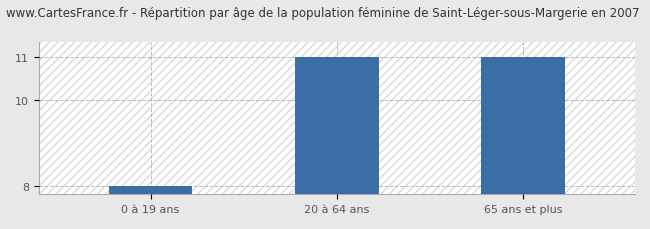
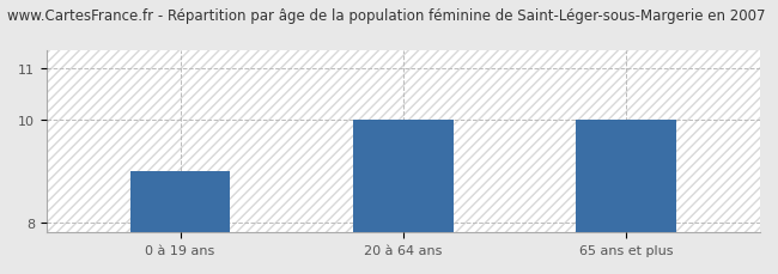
0 à 19 ans: 8 -> 9
20 à 64 ans: 11 -> 10
65 ans et plus: 11 -> 10
